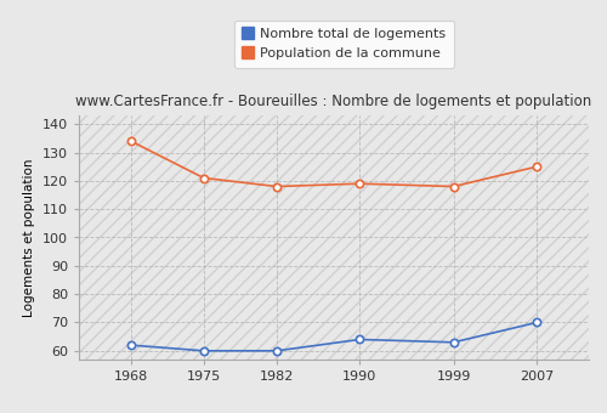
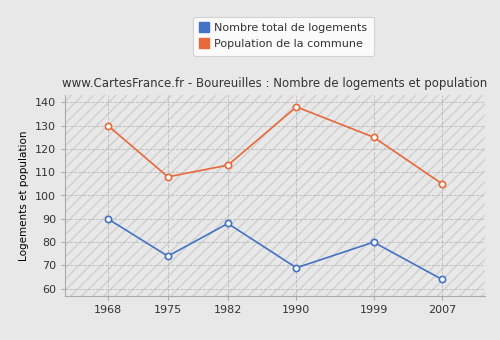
Nombre total de logements/1968: 62 -> 90
Population de la commune/1968: 134 -> 130
Nombre total de logements/1975: 60 -> 74
Population de la commune/1975: 121 -> 108
Nombre total de logements/1982: 60 -> 88
Population de la commune/1982: 118 -> 113
Nombre total de logements/1990: 64 -> 69
Population de la commune/1990: 119 -> 138
Nombre total de logements/1999: 63 -> 80
Population de la commune/1999: 118 -> 125
Nombre total de logements/2007: 70 -> 64
Population de la commune/2007: 125 -> 105
